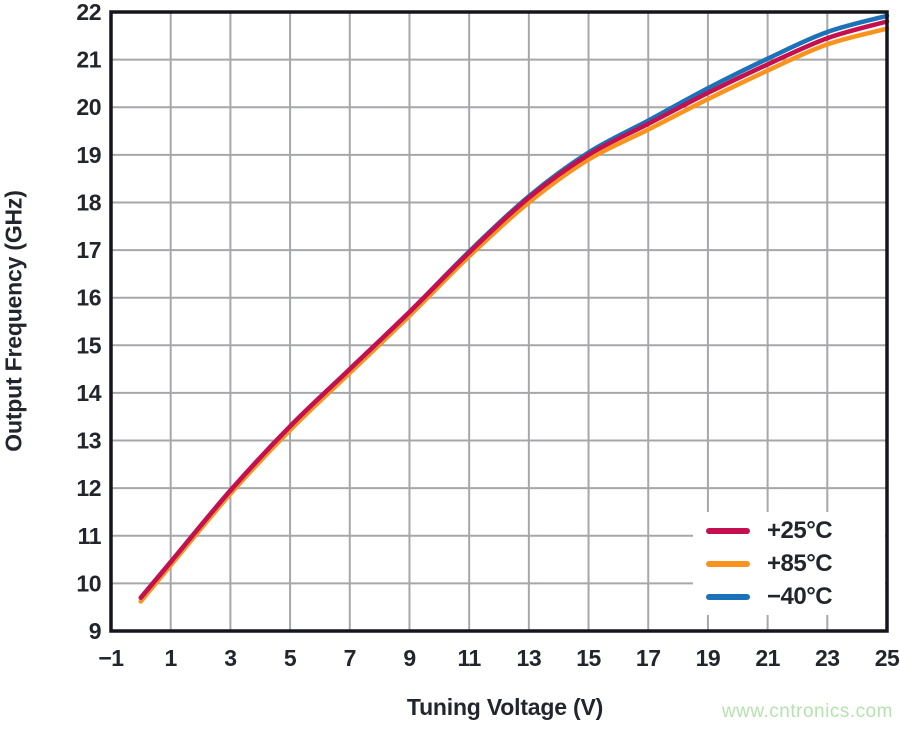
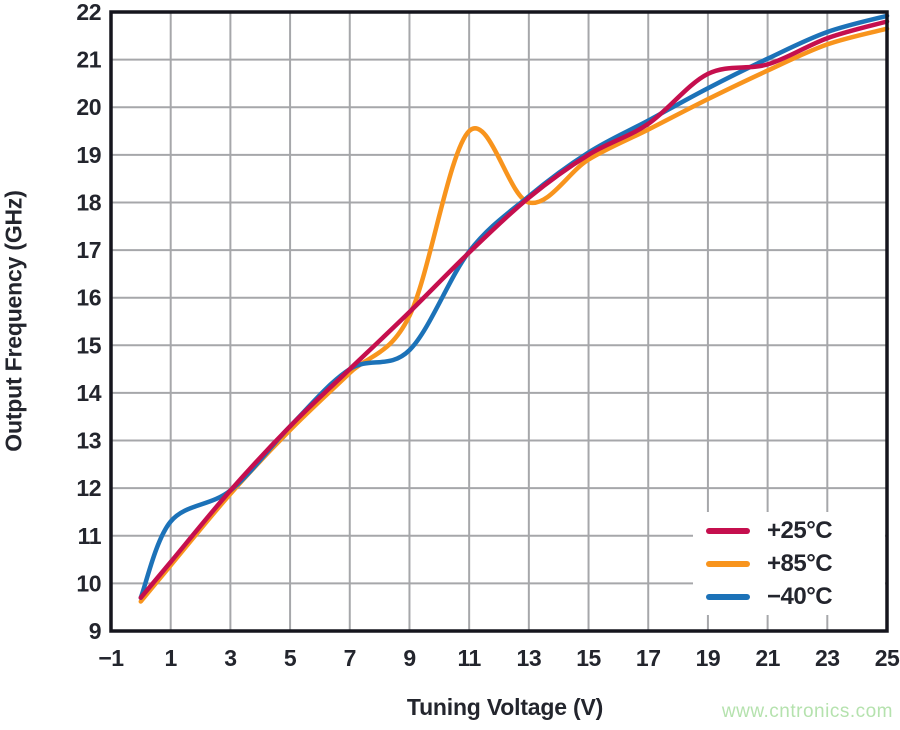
−40°C/1: 10.4 -> 11.3
−40°C/9: 15.7 -> 14.9
+85°C/11: 16.9 -> 19.5
+25°C/19: 20.3 -> 20.7
